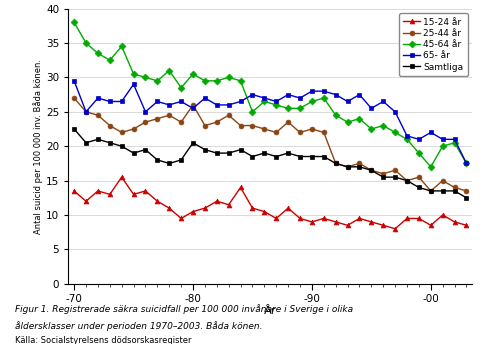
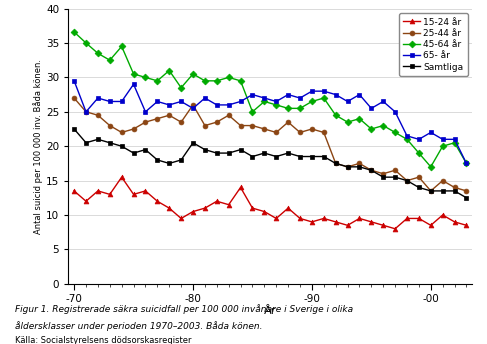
45-64 år/-70: 38.0 -> 36.6
